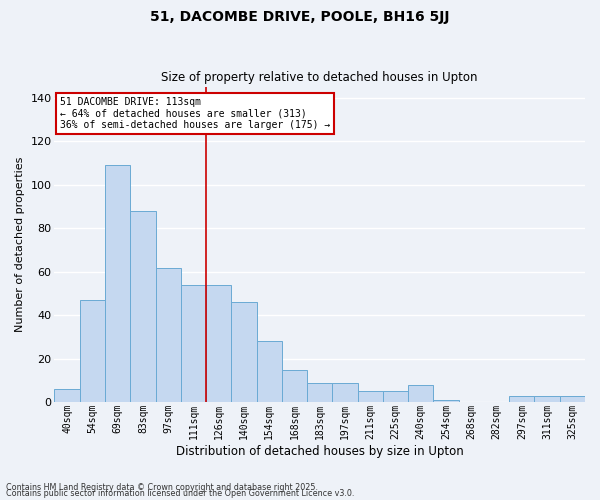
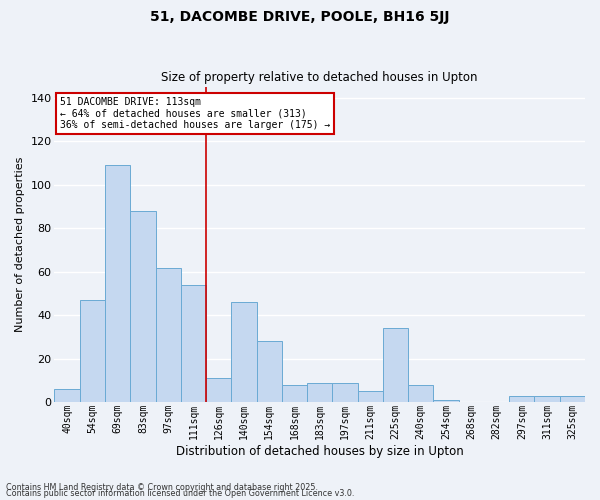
126sqm: 54 -> 11
168sqm: 15 -> 8
225sqm: 5 -> 34
